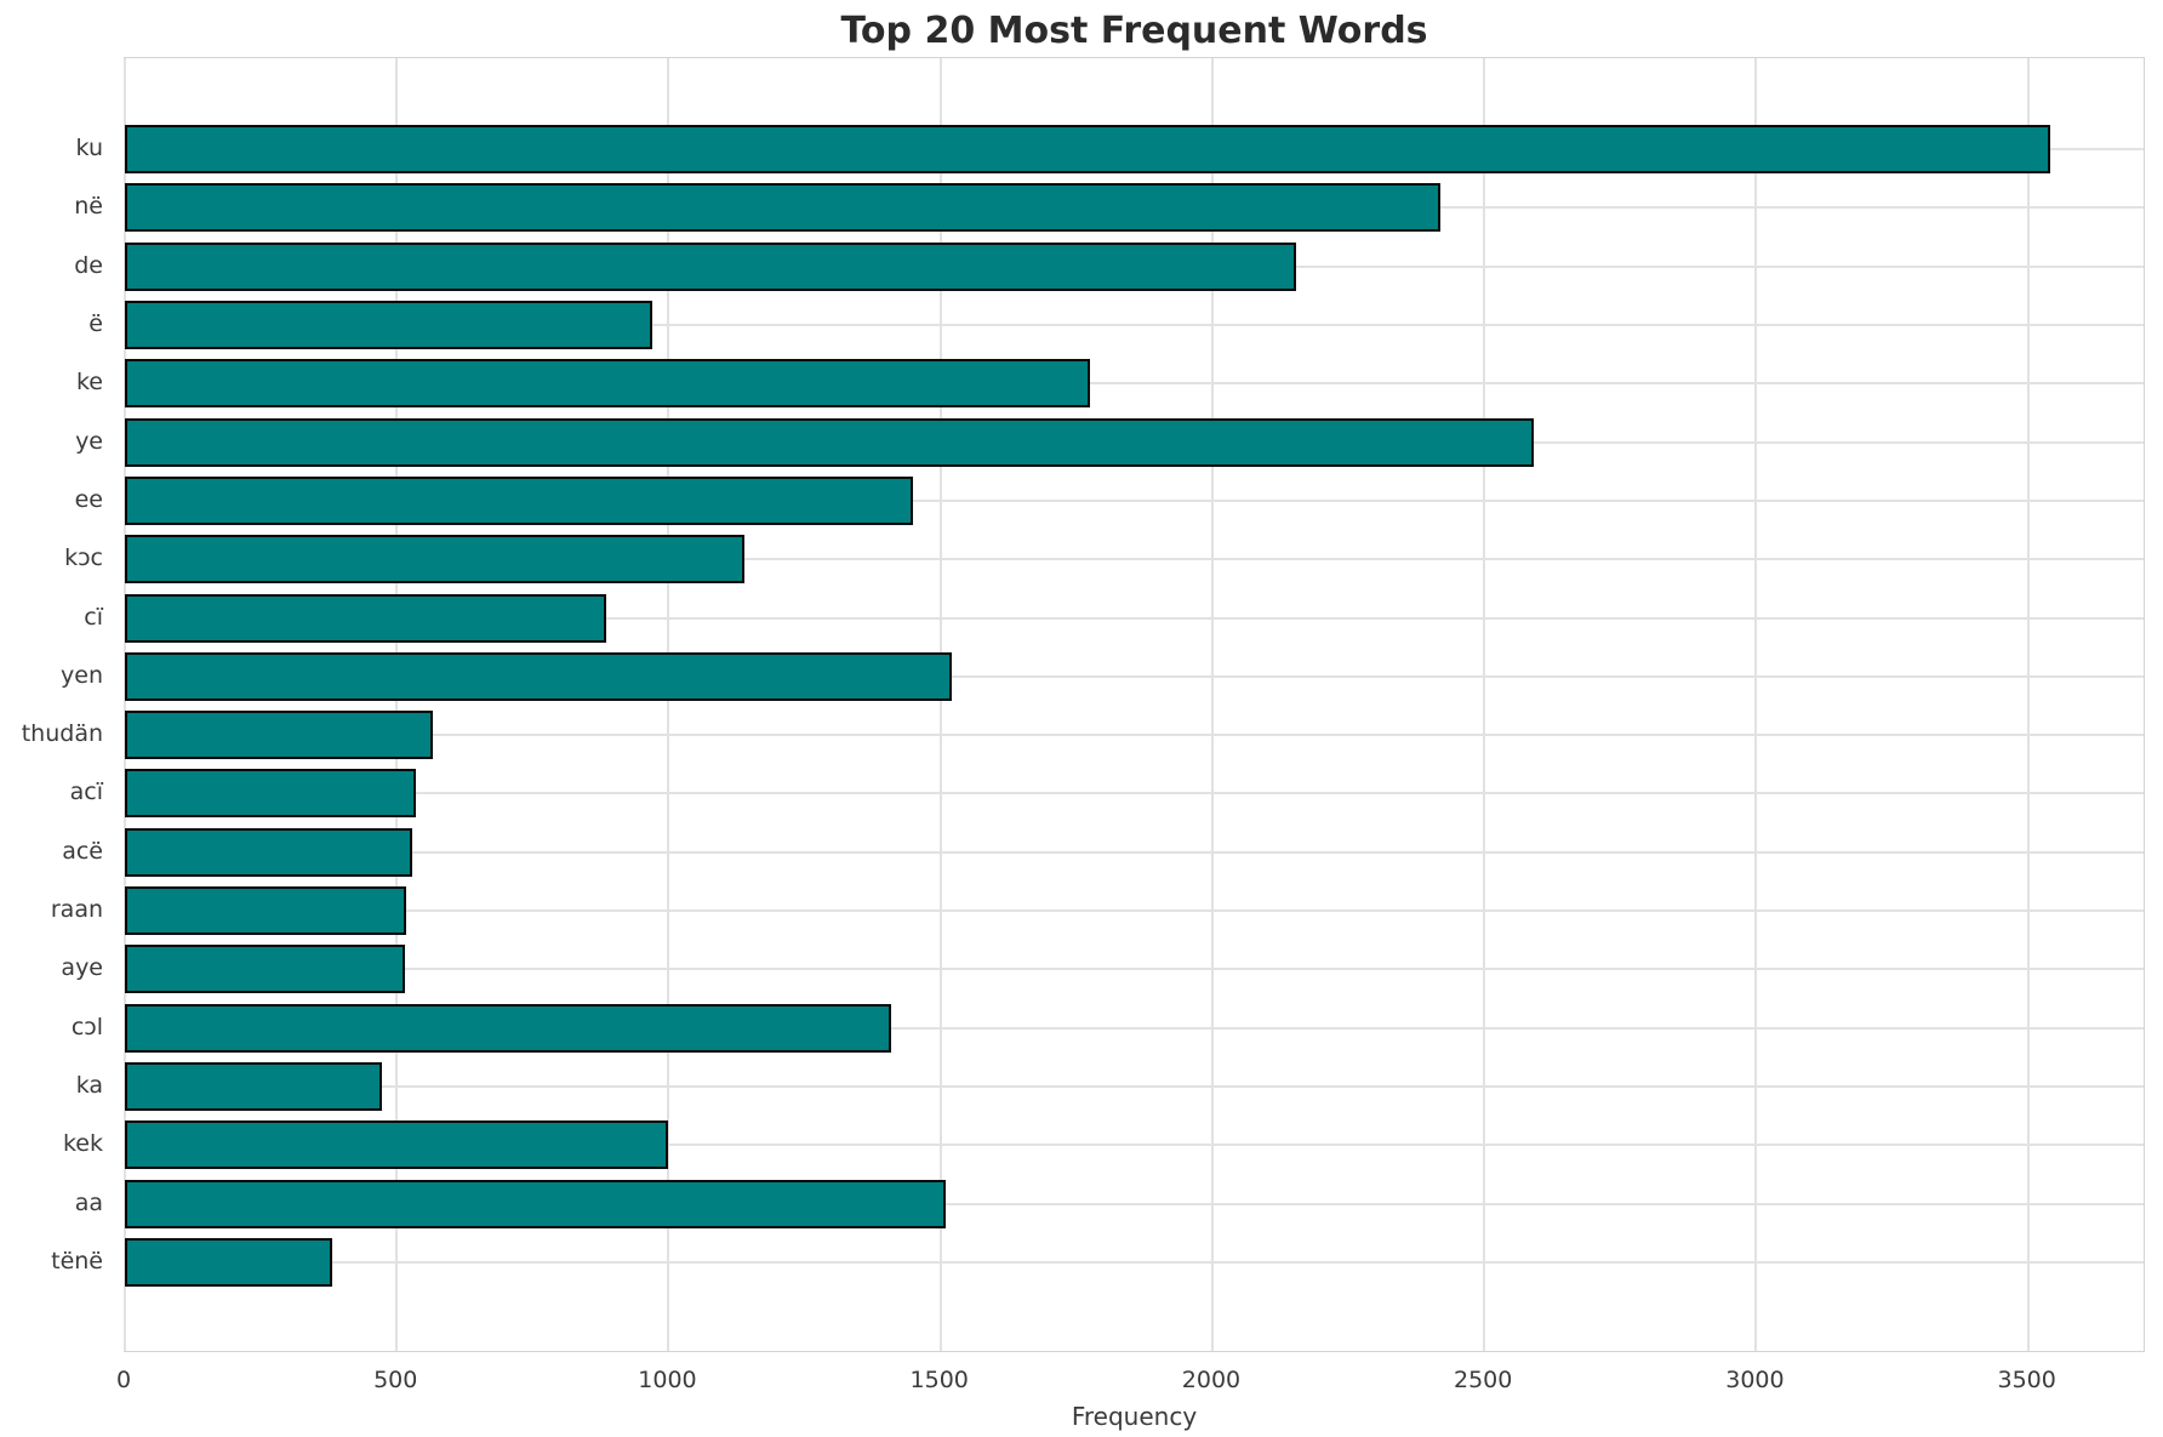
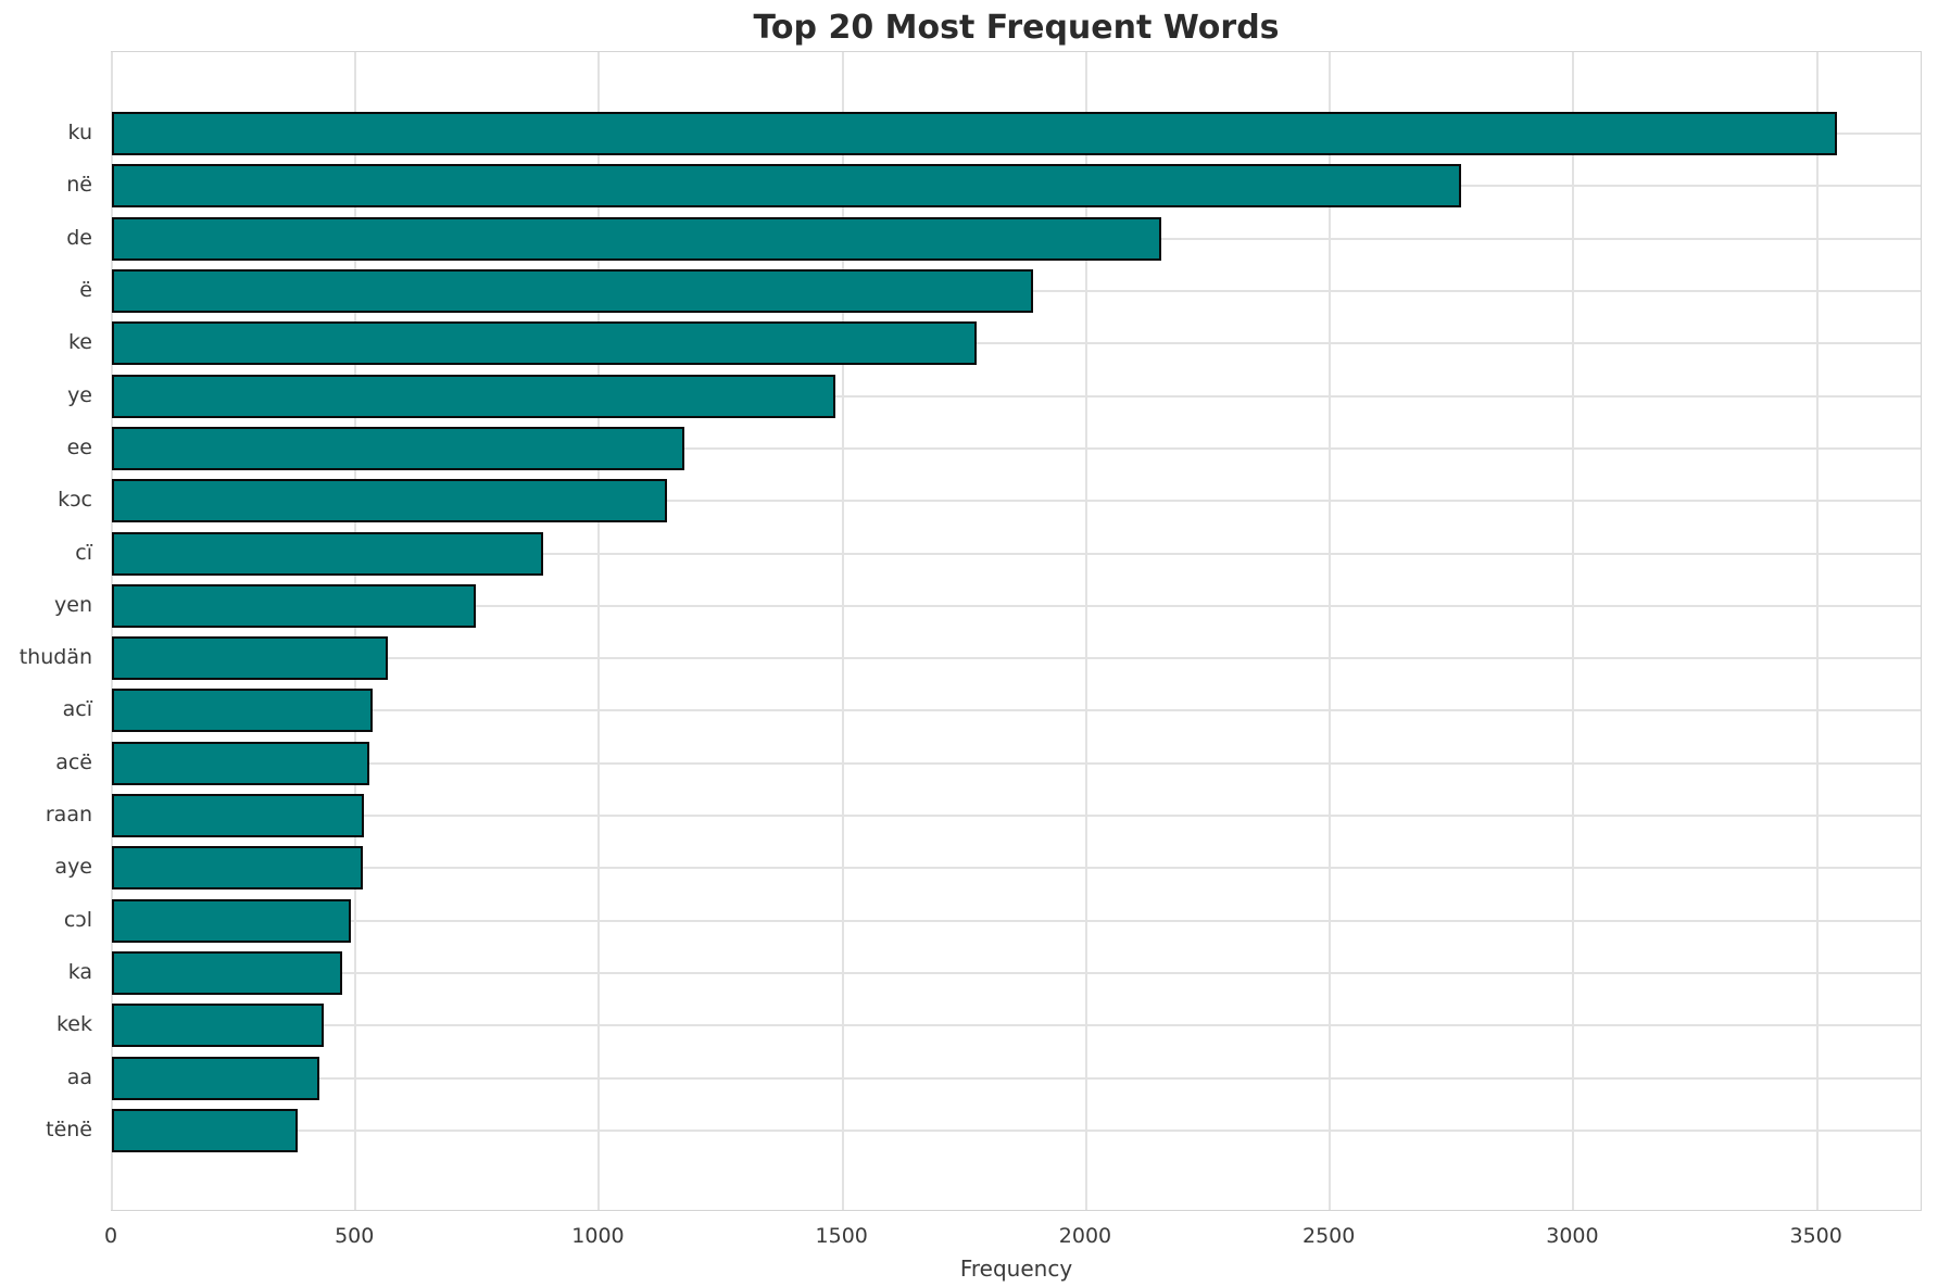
në: 2420 -> 2770
ë: 970 -> 1890
ye: 2590 -> 1480
ee: 1450 -> 1180
yen: 1520 -> 750
cɔl: 1410 -> 490
kek: 1000 -> 440
aa: 1510 -> 420
